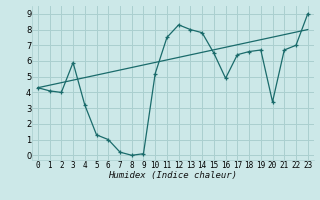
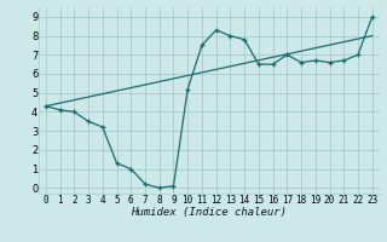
3: 5.9 -> 3.5
16: 4.9 -> 6.5
17: 6.4 -> 7.0
20: 3.4 -> 6.6
